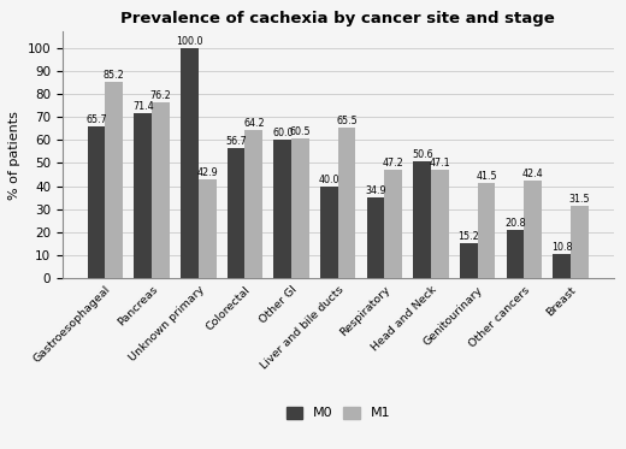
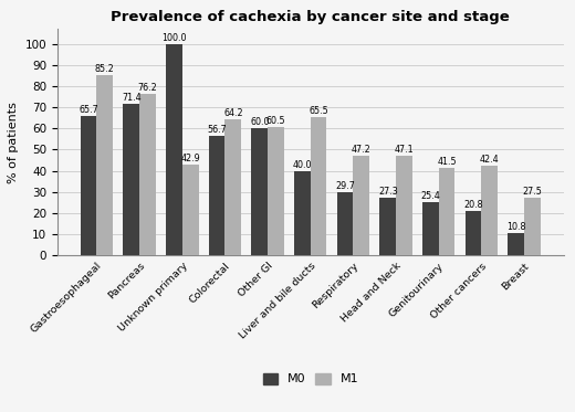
M0/Respiratory: 34.9 -> 29.7
M0/Head and Neck: 50.6 -> 27.3
M0/Genitourinary: 15.2 -> 25.4
M1/Breast: 31.5 -> 27.5
